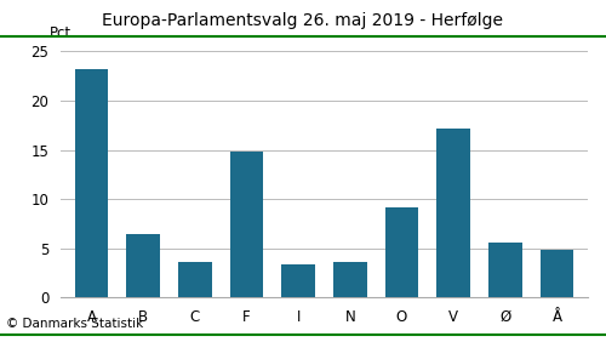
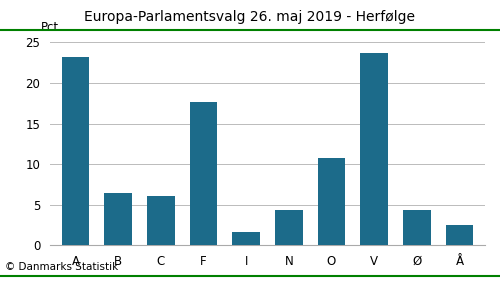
C: 3.6 -> 6.1
F: 14.8 -> 17.7
I: 3.4 -> 1.6
N: 3.6 -> 4.4
O: 9.2 -> 10.7
V: 17.2 -> 23.7
Ø: 5.6 -> 4.4
Å: 4.8 -> 2.5
